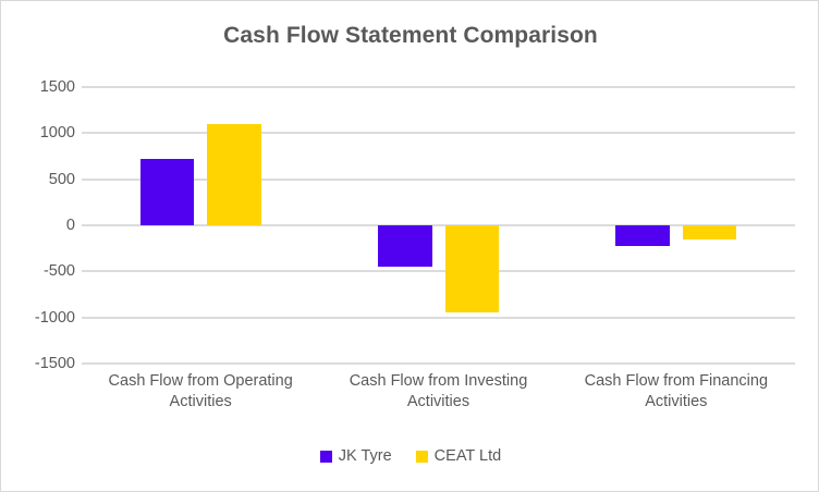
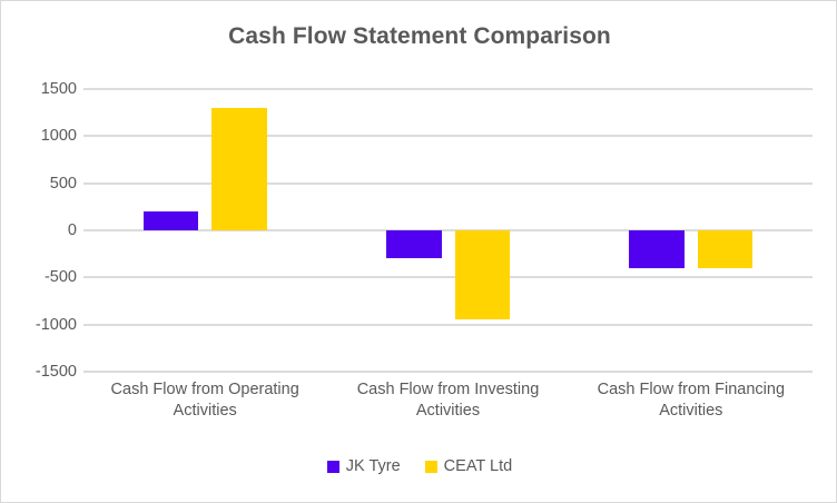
JK Tyre/Cash Flow from Operating Activities: 700 -> 200
CEAT Ltd/Cash Flow from Operating Activities: 1100 -> 1300
JK Tyre/Cash Flow from Investing Activities: -400 -> -300
JK Tyre/Cash Flow from Financing Activities: -200 -> -400
CEAT Ltd/Cash Flow from Financing Activities: -200 -> -400
